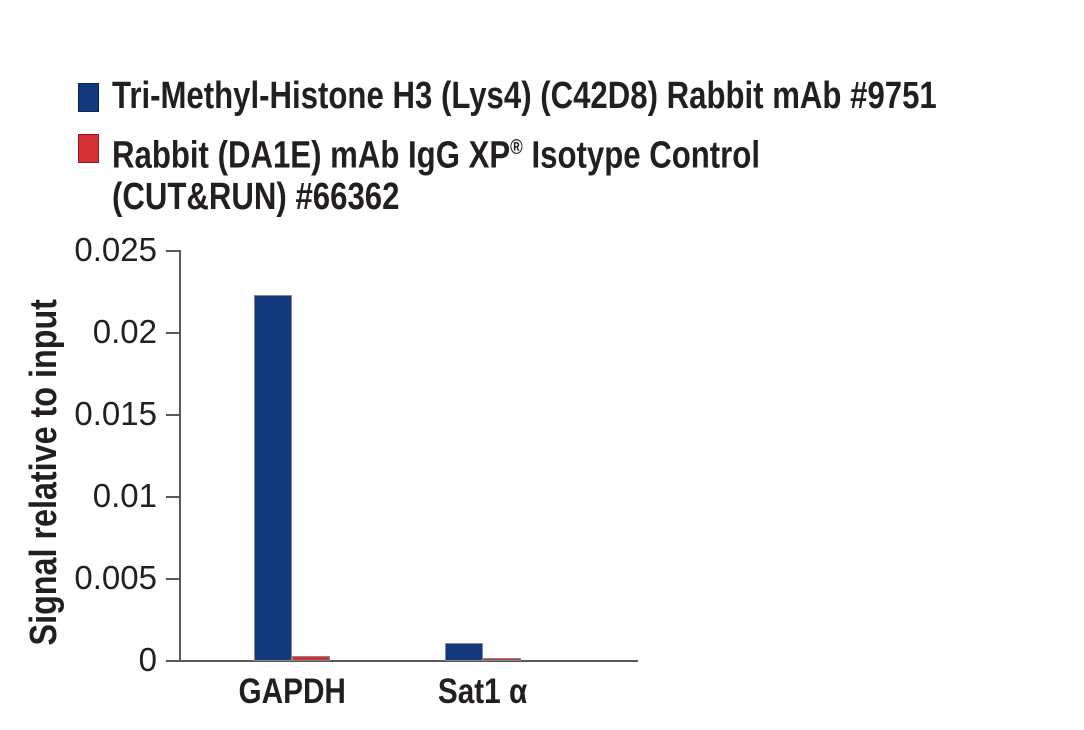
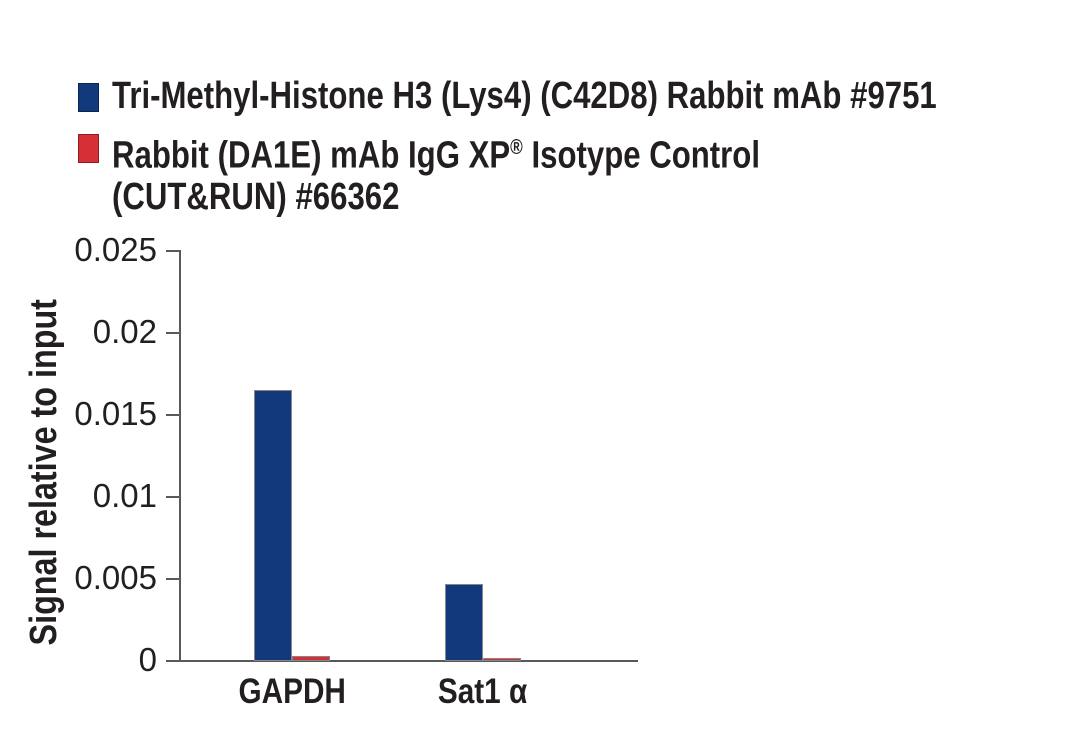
Tri-Methyl-Histone H3 (Lys4) (C42D8) Rabbit mAb #9751/GAPDH: 0.0223 -> 0.0165
Tri-Methyl-Histone H3 (Lys4) (C42D8) Rabbit mAb #9751/Sat1 α: 0.0011 -> 0.0047
